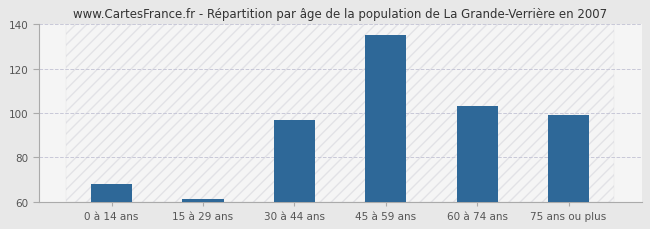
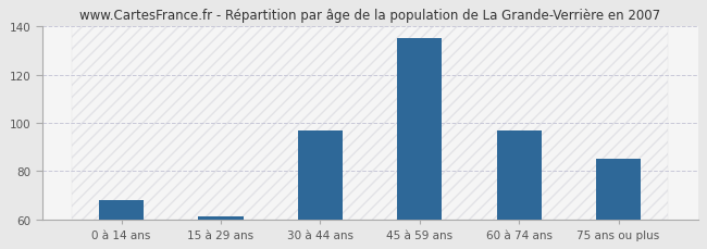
60 à 74 ans: 103 -> 97
75 ans ou plus: 99 -> 85
